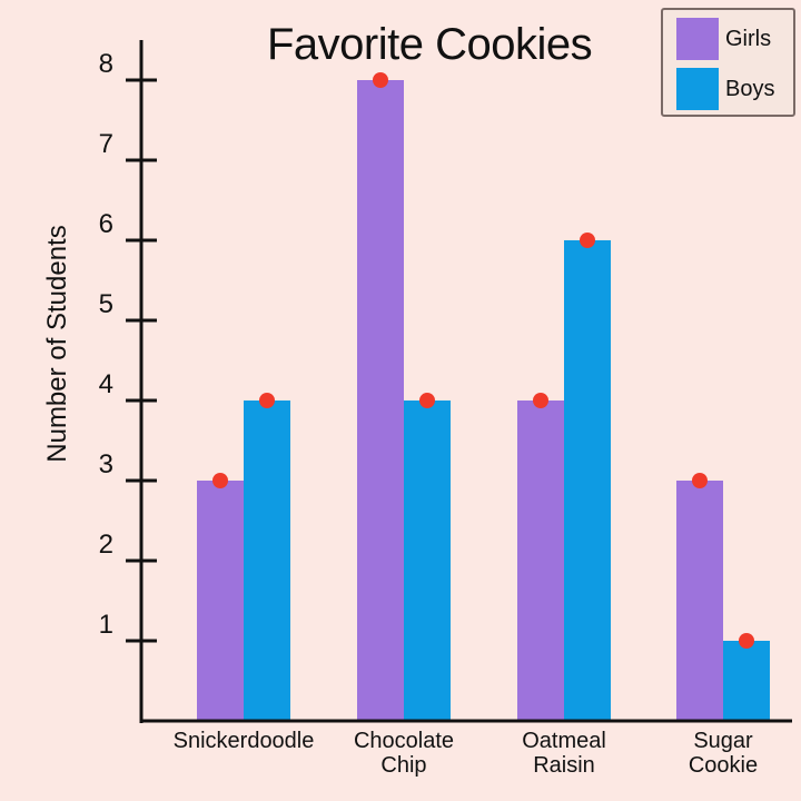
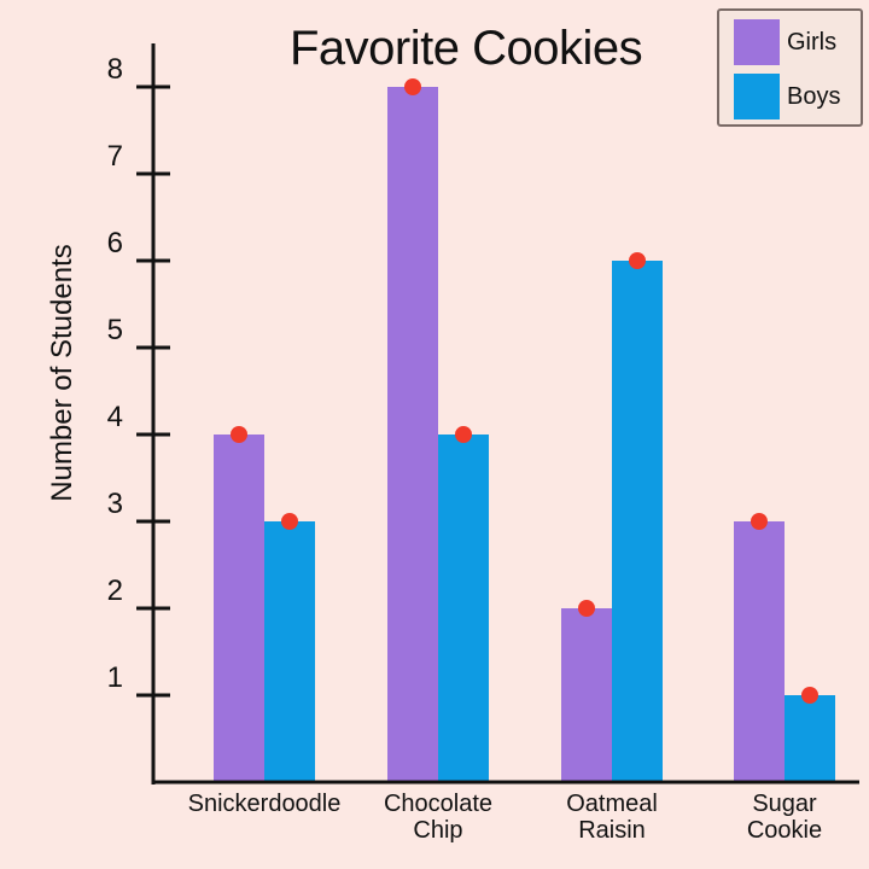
Girls/Snickerdoodle: 3 -> 4
Boys/Snickerdoodle: 4 -> 3
Girls/Oatmeal Raisin: 4 -> 2
